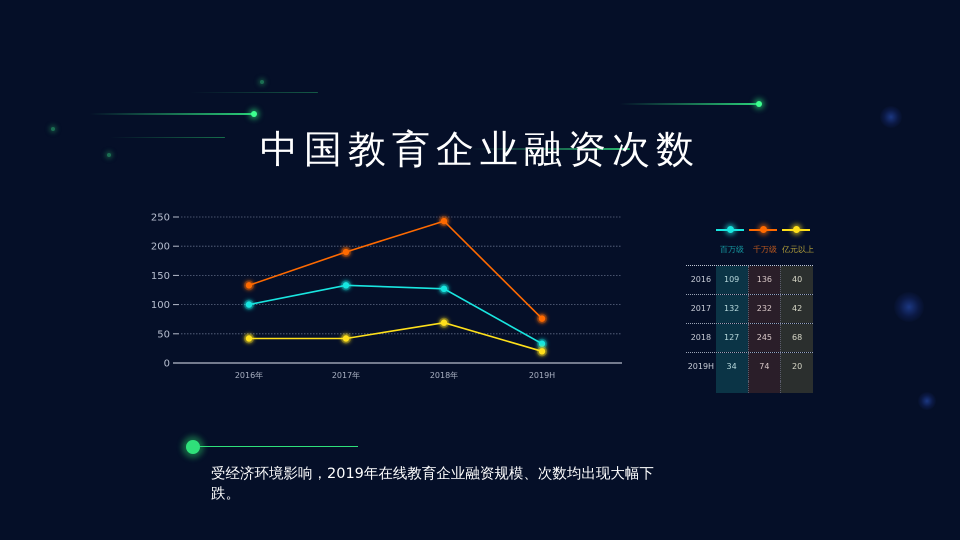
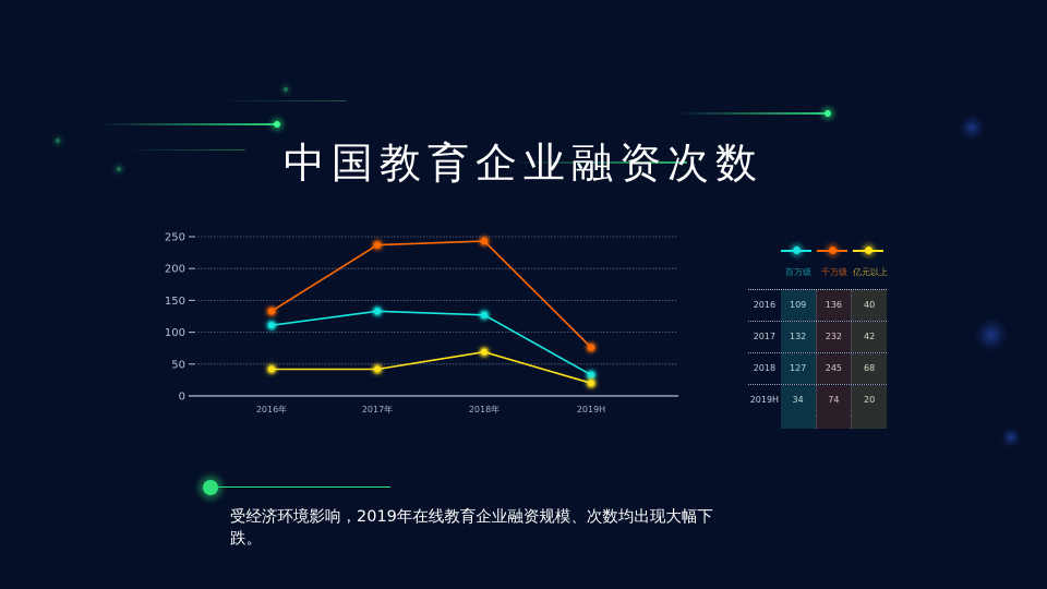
百万级/2016年: 100 -> 110
千万级/2017年: 190 -> 240
